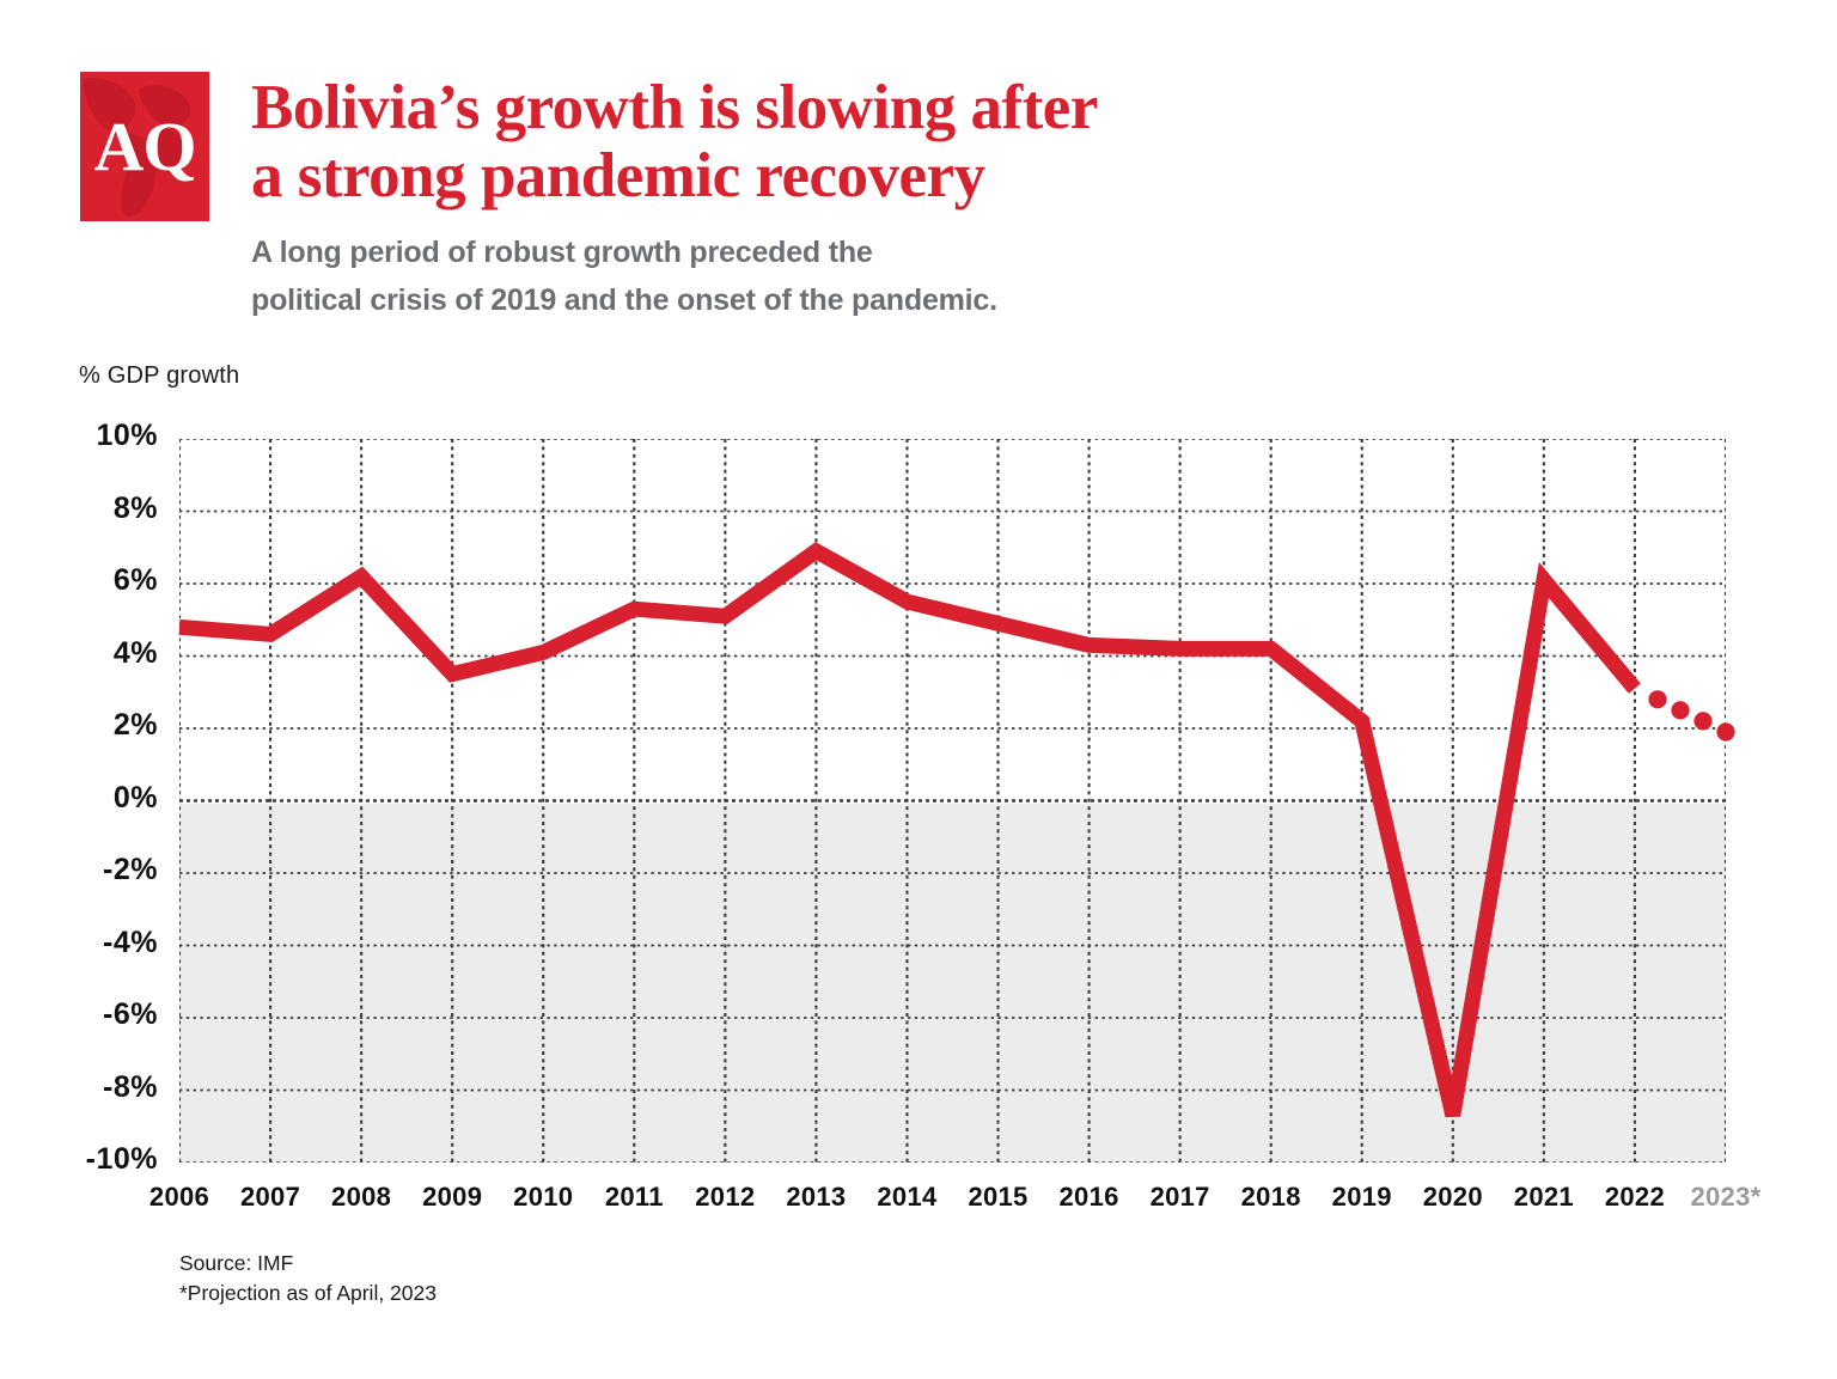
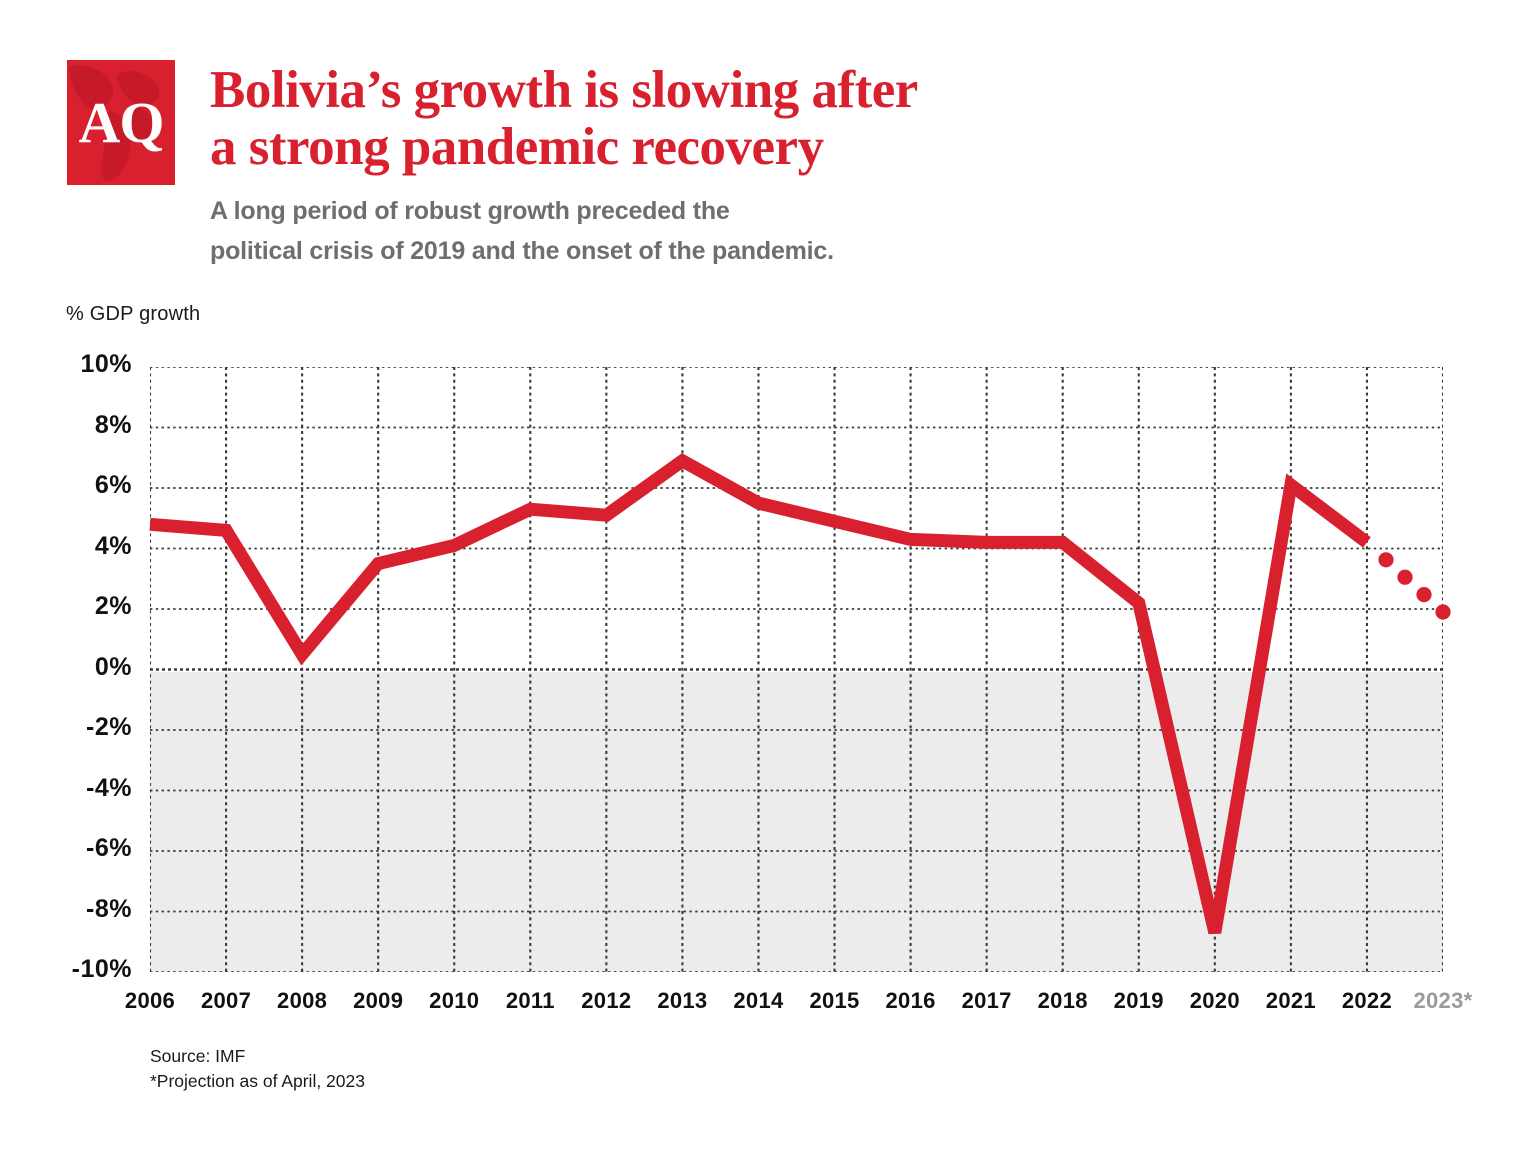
2008: 6.2% -> 0.5%
2022: 3.1% -> 4.2%
